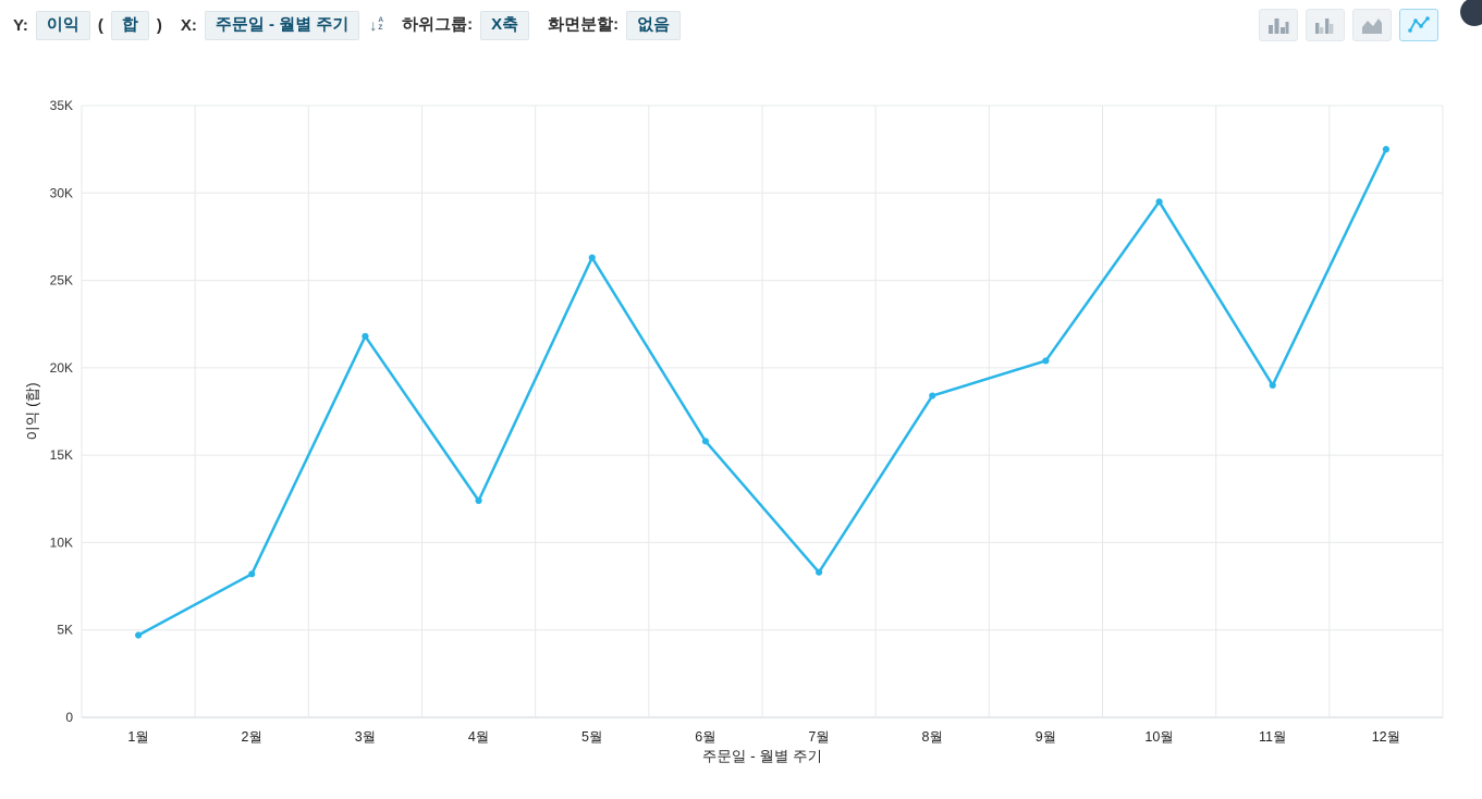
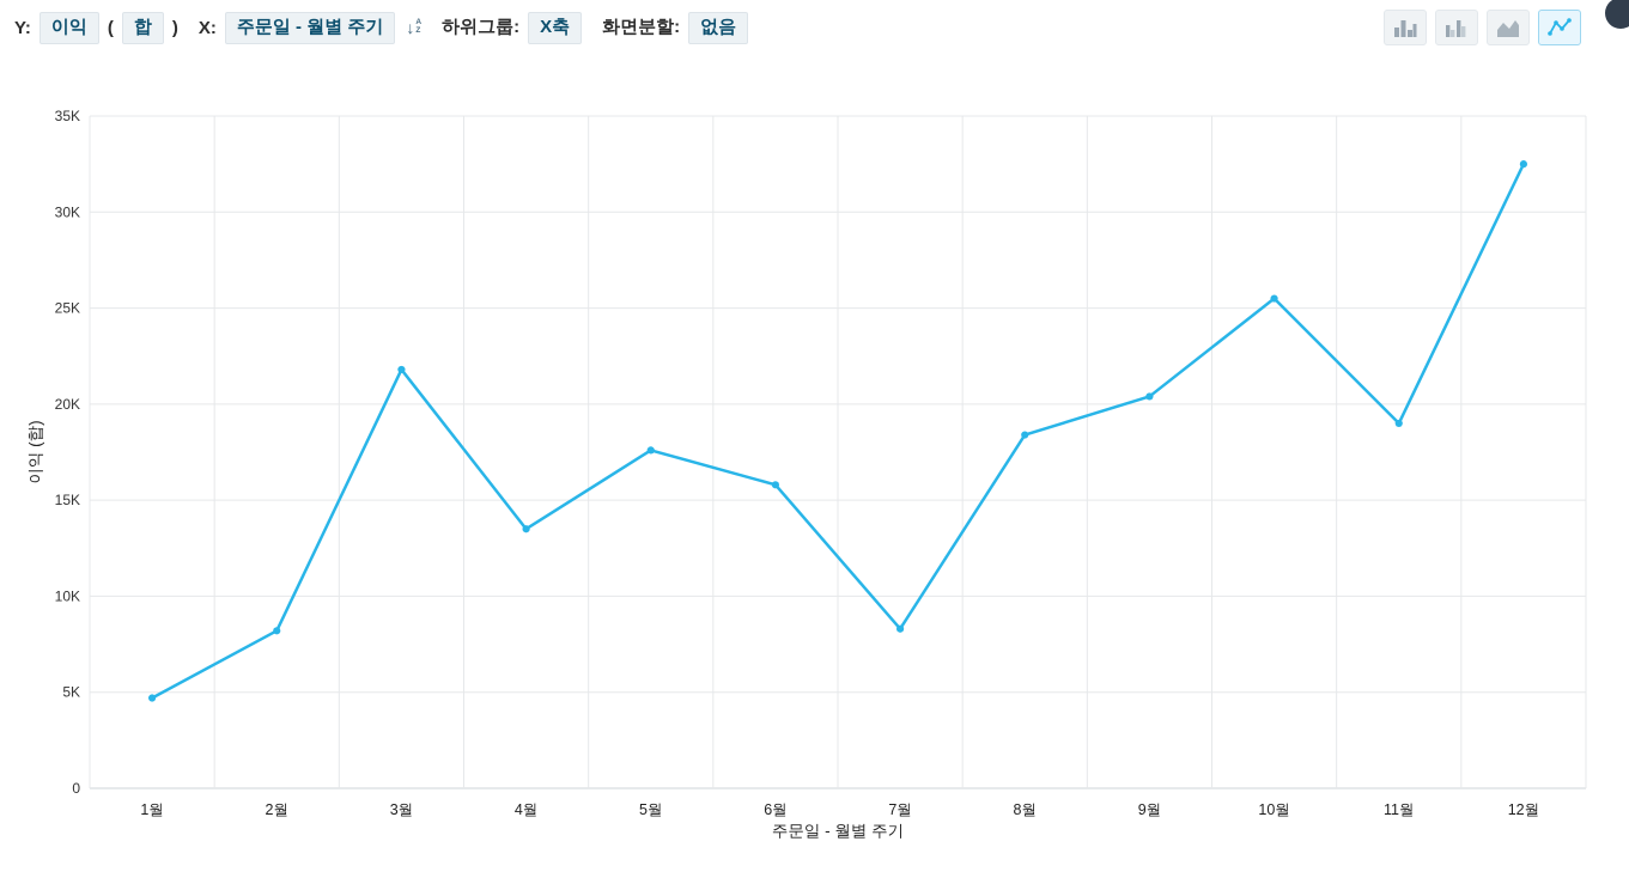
4월: 12.4K -> 13.5K
5월: 26.3K -> 17.6K
10월: 29.5K -> 25.5K
